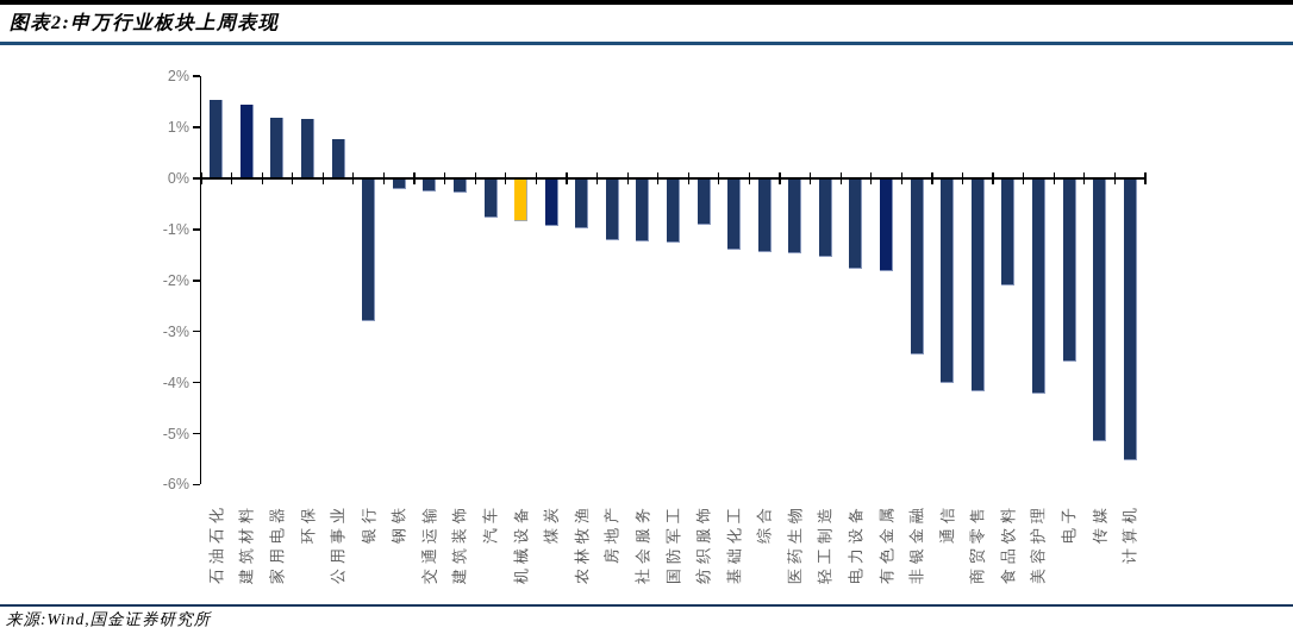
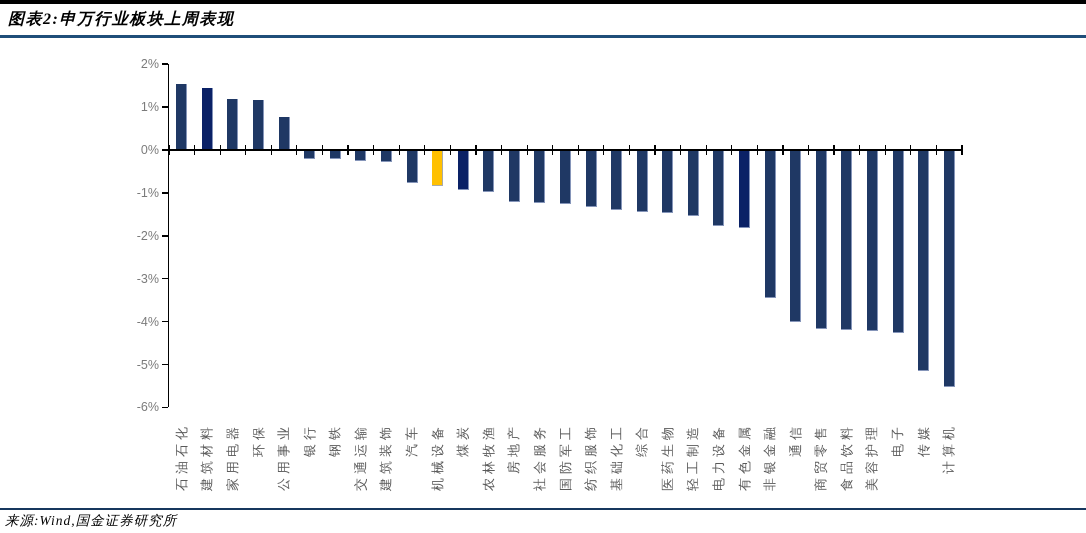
银行: -2.8% -> -0.2%
纺织服饰: -0.9% -> -1.3%
食品饮料: -2.1% -> -4.2%
电子: -3.6% -> -4.3%
